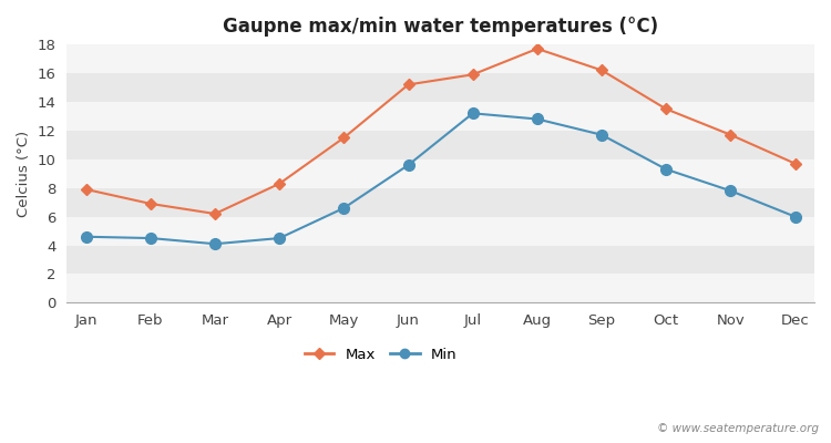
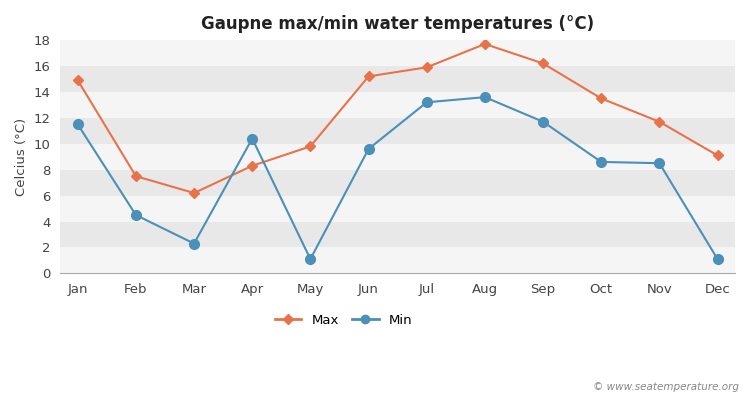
Max/Jan: 7.9 -> 14.9
Min/Jan: 4.6 -> 11.5
Max/Feb: 6.9 -> 7.5
Min/Mar: 4.1 -> 2.3
Min/Apr: 4.5 -> 10.4
Max/May: 11.5 -> 9.8
Min/May: 6.6 -> 1.1
Min/Aug: 12.8 -> 13.6
Min/Oct: 9.3 -> 8.6
Min/Nov: 7.8 -> 8.5
Max/Dec: 9.7 -> 9.1
Min/Dec: 6.0 -> 1.1
